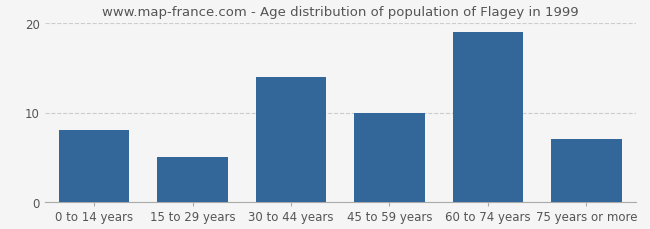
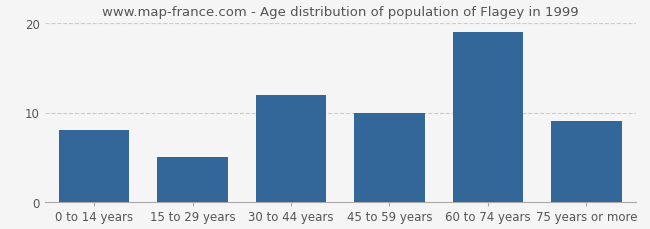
30 to 44 years: 14 -> 12
75 years or more: 7 -> 9
